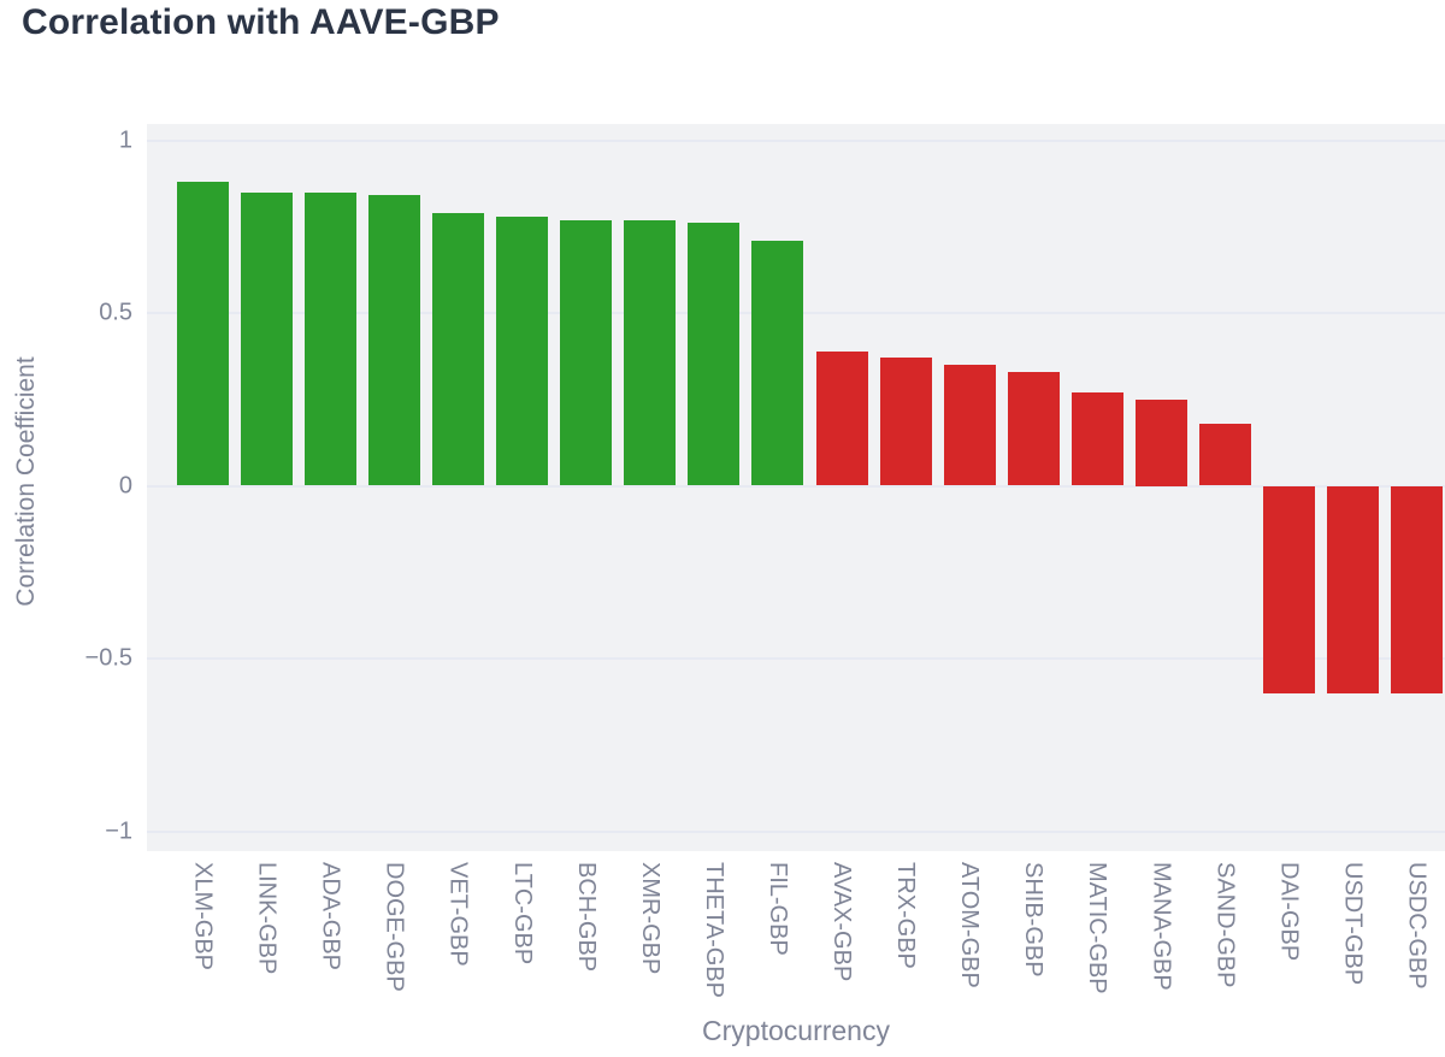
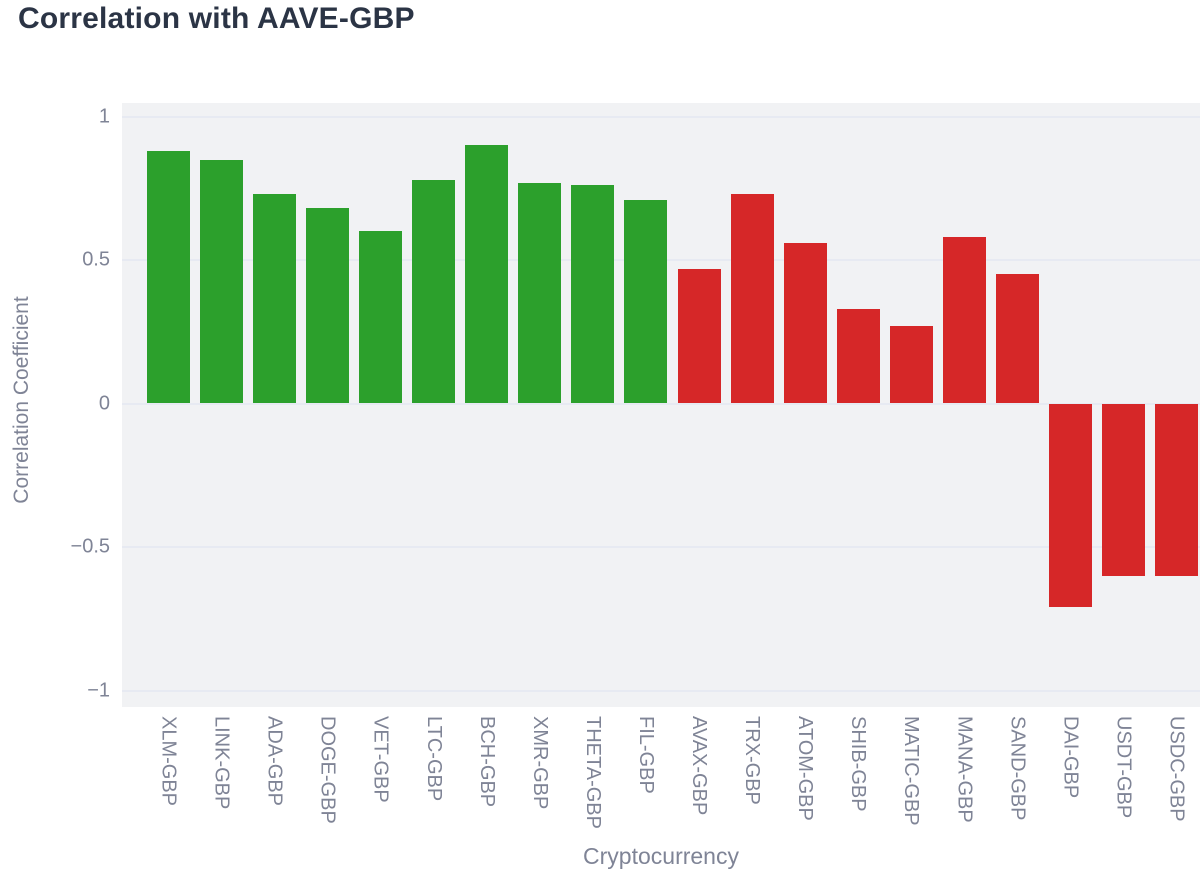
ADA-GBP: 0.85 -> 0.73
DOGE-GBP: 0.84 -> 0.68
VET-GBP: 0.79 -> 0.60
BCH-GBP: 0.77 -> 0.90
AVAX-GBP: 0.39 -> 0.47
TRX-GBP: 0.37 -> 0.73
ATOM-GBP: 0.35 -> 0.56
MANA-GBP: 0.25 -> 0.58
SAND-GBP: 0.18 -> 0.45
DAI-GBP: -0.60 -> -0.71
